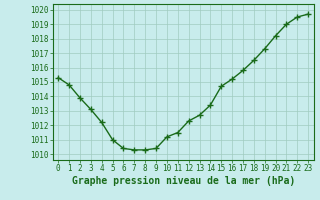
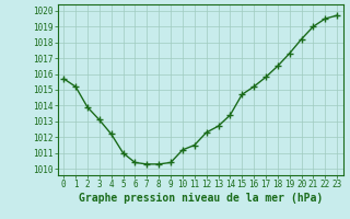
0: 1015.3 -> 1015.7
1: 1014.8 -> 1015.2
